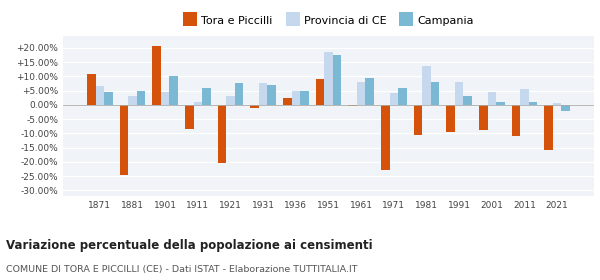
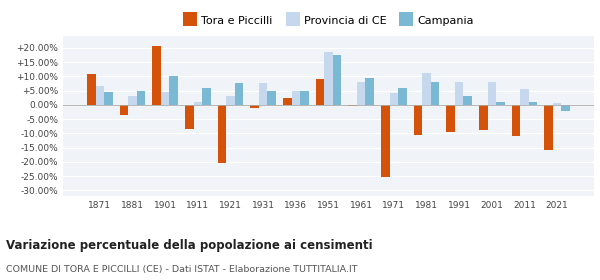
Tora e Piccilli/1881: -24.5% -> -3.5%
Campania/1931: 7.0% -> 5.0%
Tora e Piccilli/1971: -23.0% -> -25.5%
Provincia di CE/1981: 13.5% -> 11.0%
Provincia di CE/2001: 4.5% -> 8.0%
